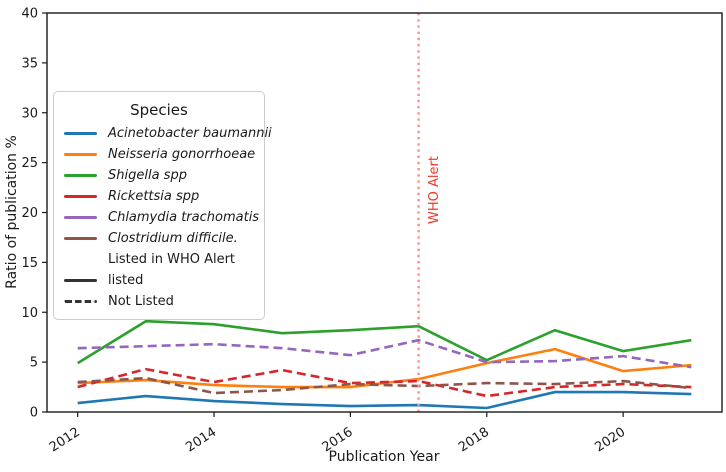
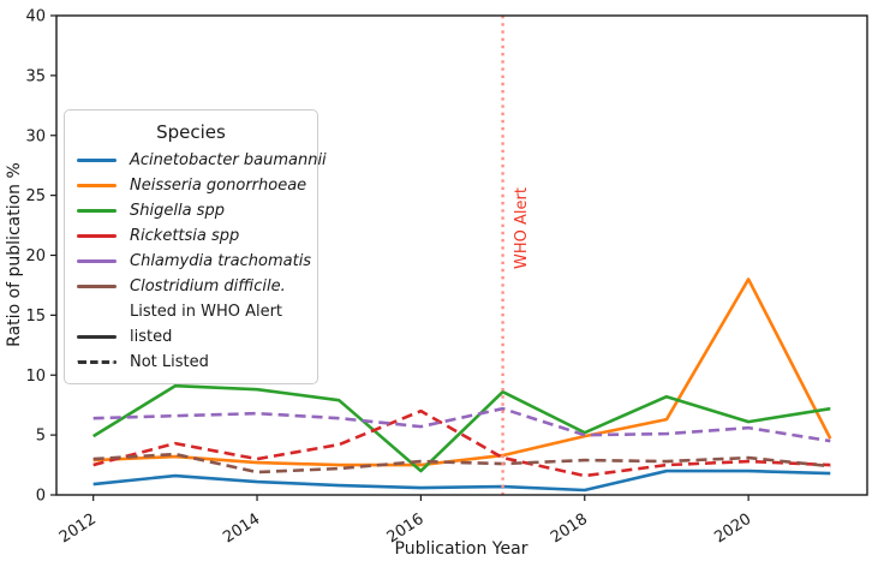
Shigella spp/2016: 8 -> 2
Rickettsia spp/2016: 3 -> 7
Neisseria gonorrhoeae/2020: 4 -> 18
